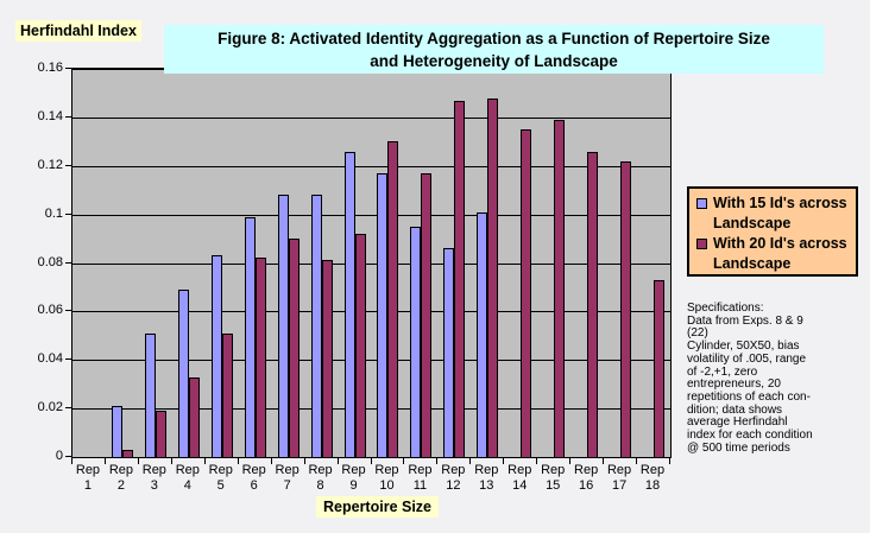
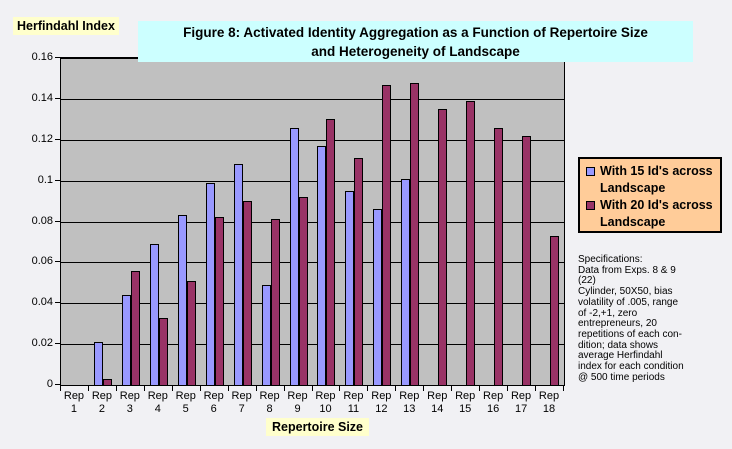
With 15 Id's across Landscape/Rep 3: 0.051 -> 0.044
With 20 Id's across Landscape/Rep 3: 0.019 -> 0.056
With 15 Id's across Landscape/Rep 8: 0.108 -> 0.049
With 20 Id's across Landscape/Rep 11: 0.117 -> 0.111
